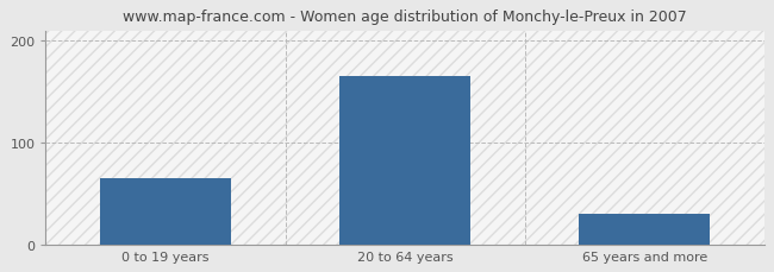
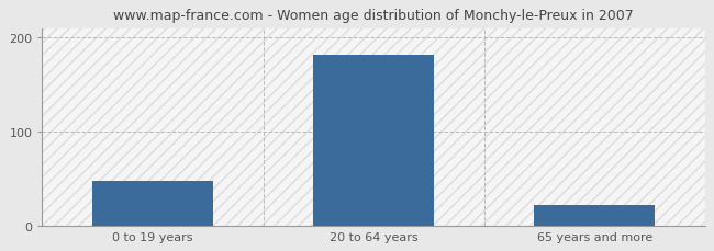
0 to 19 years: 65 -> 48
20 to 64 years: 165 -> 182
65 years and more: 30 -> 22
